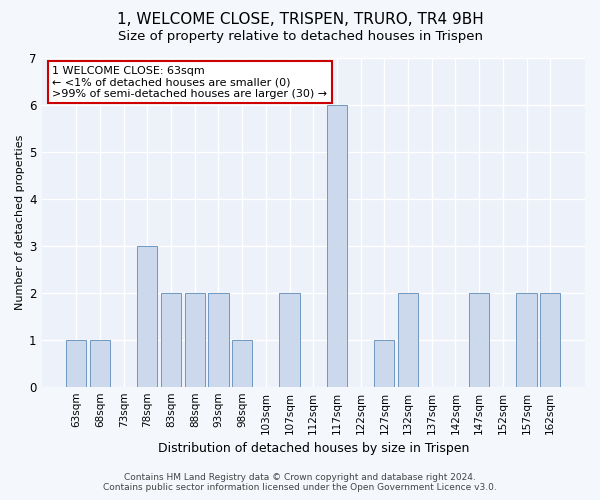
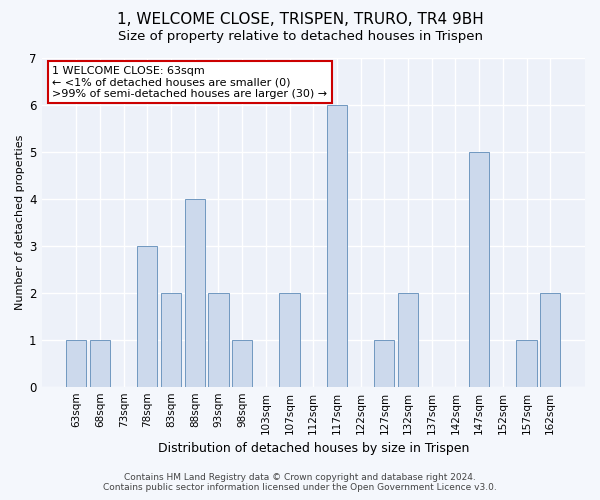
88sqm: 2 -> 4
147sqm: 2 -> 5
157sqm: 2 -> 1
